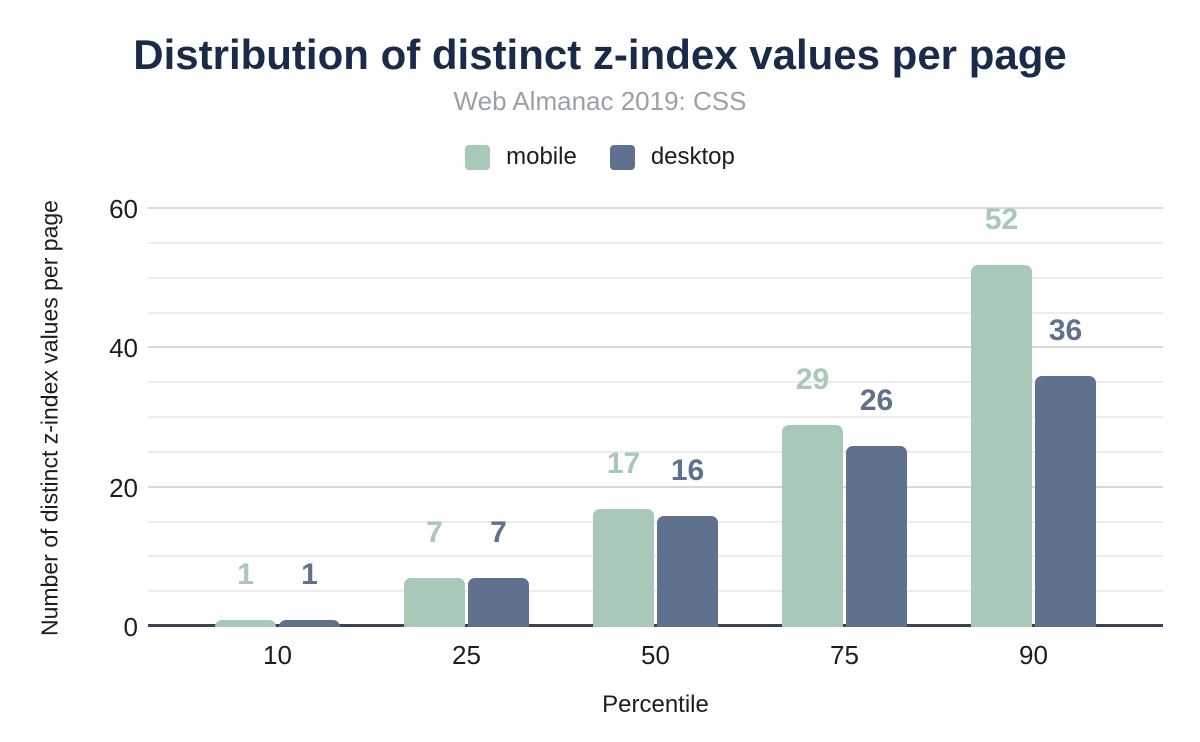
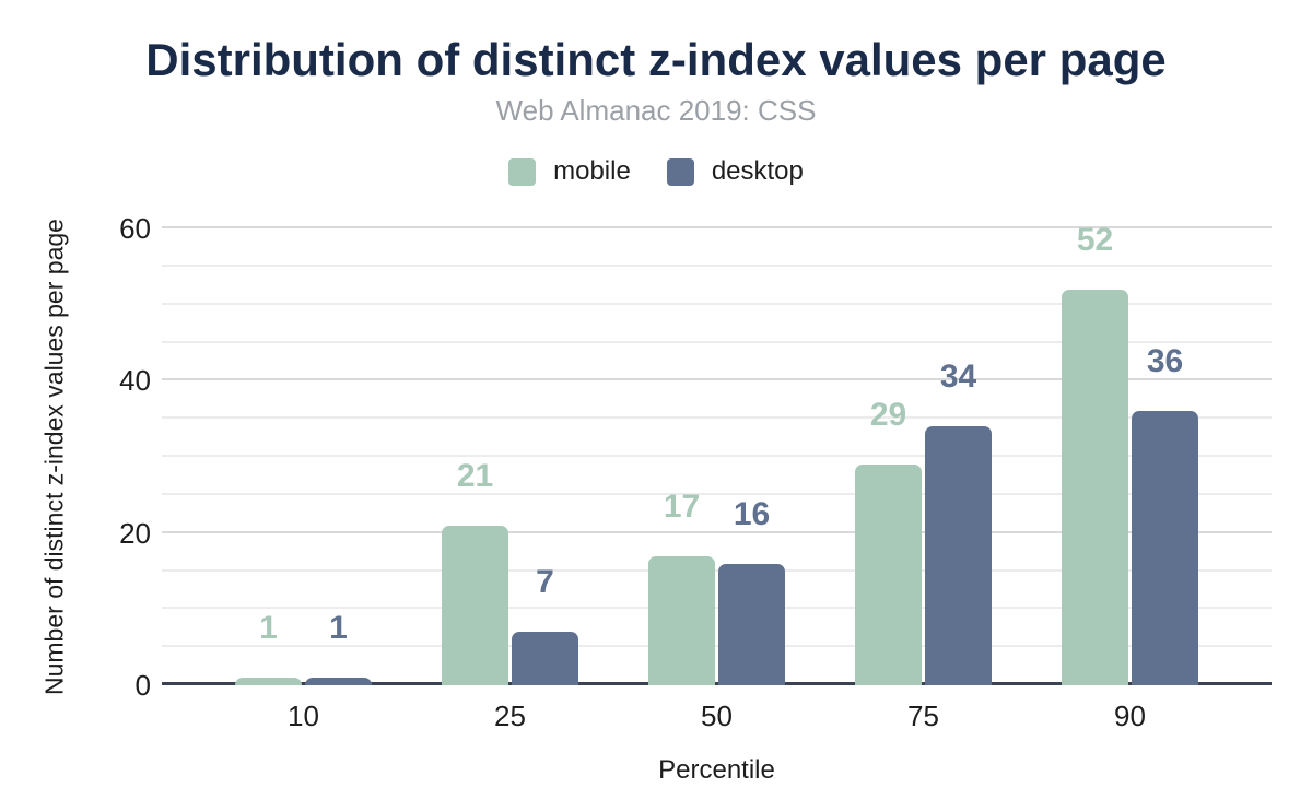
mobile/25: 7 -> 21
desktop/75: 26 -> 34
